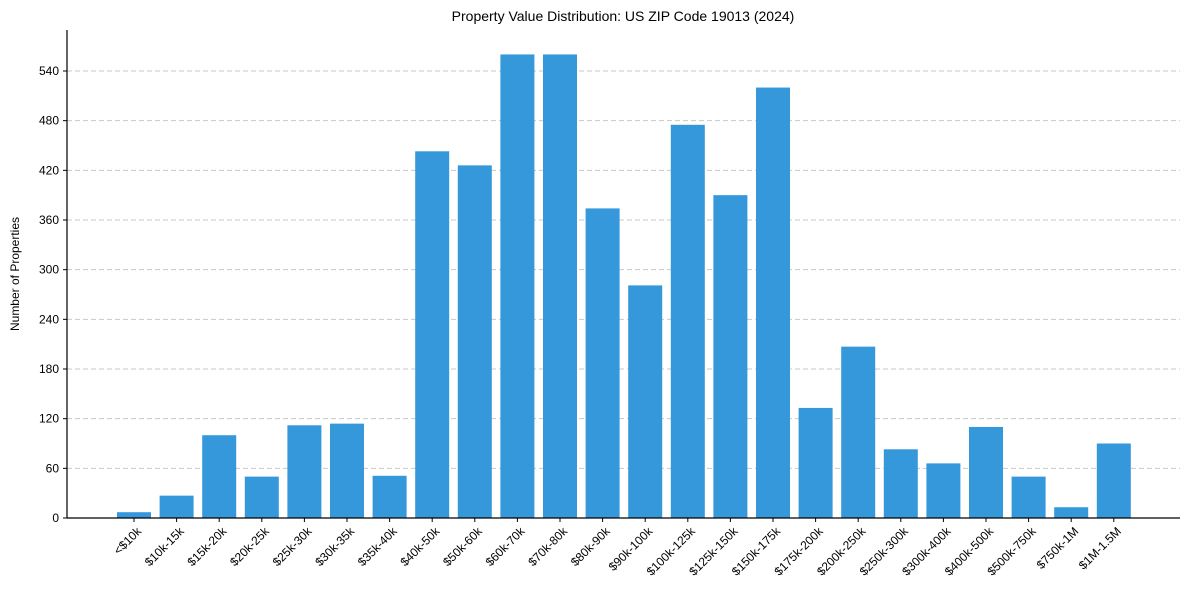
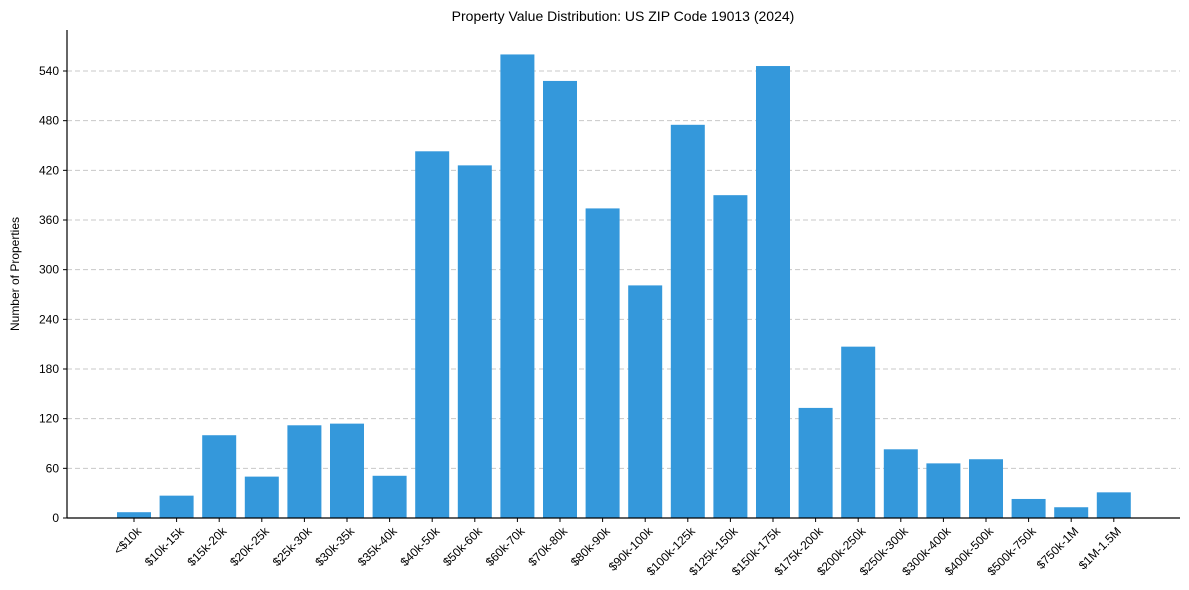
$70k-80k: 560 -> 530
$150k-175k: 520 -> 550
$400k-500k: 110 -> 70
$500k-750k: 50 -> 20
$1M-1.5M: 90 -> 30
